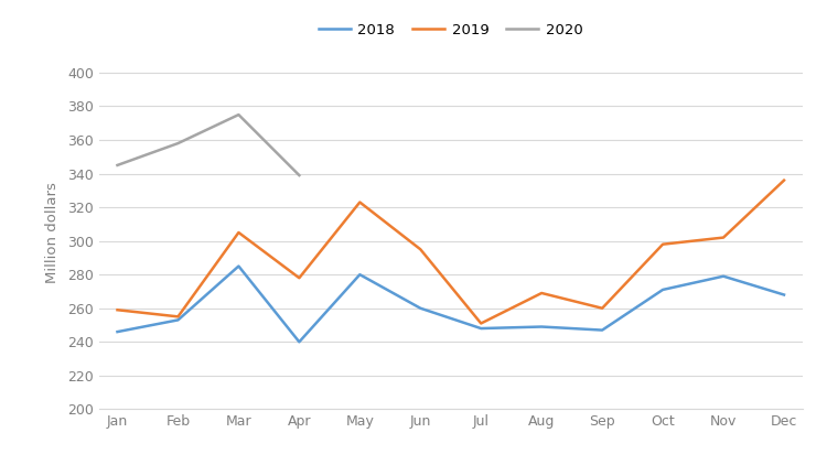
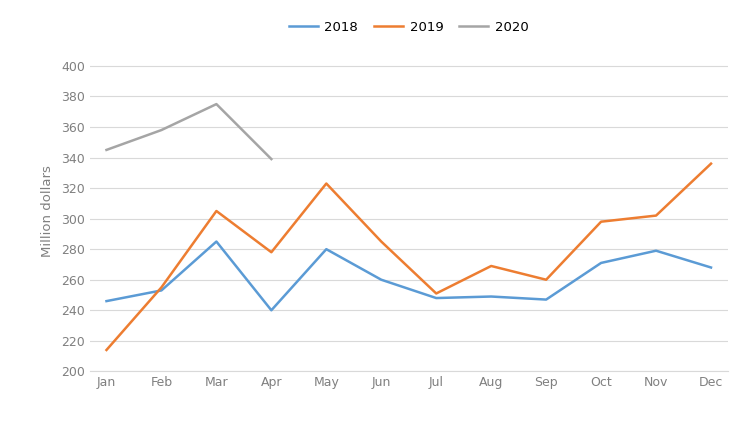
2019/Jan: 259 -> 214
2019/Jun: 295 -> 285
